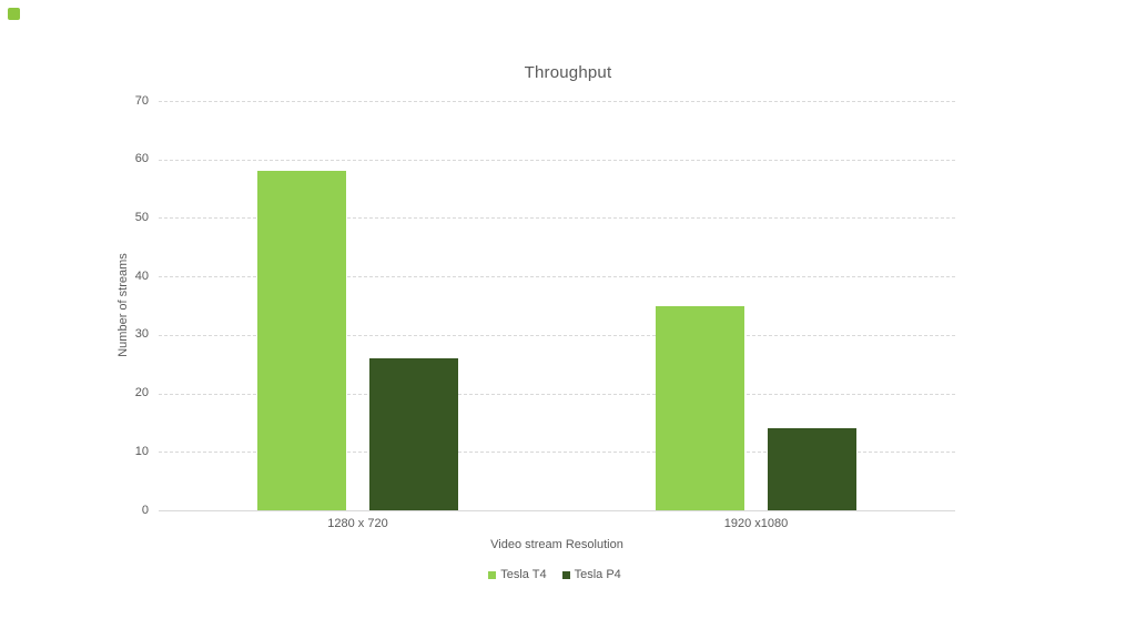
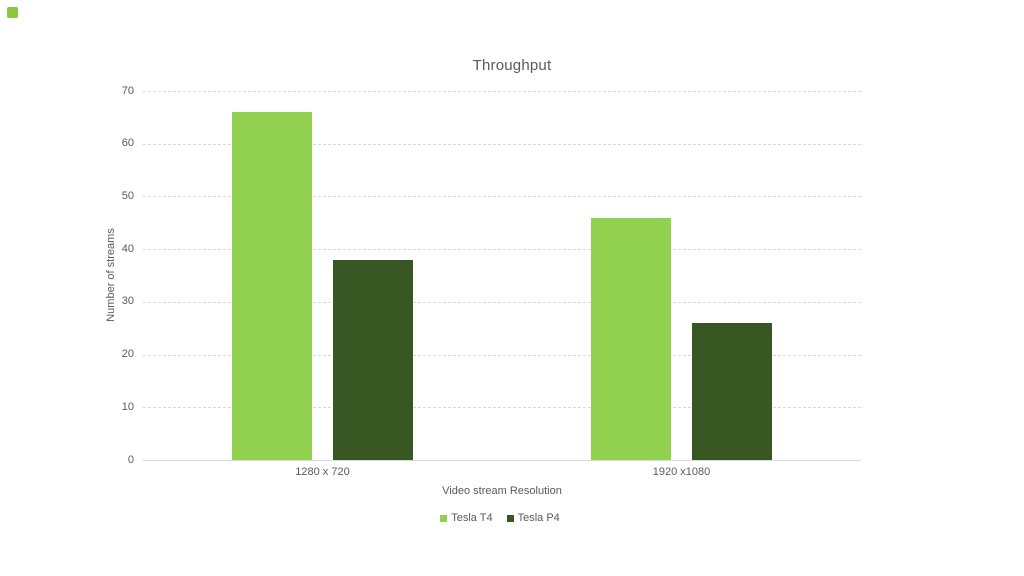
Tesla T4/1280 x 720: 58 -> 66
Tesla P4/1280 x 720: 26 -> 38
Tesla T4/1920 x1080: 35 -> 46
Tesla P4/1920 x1080: 14 -> 26
